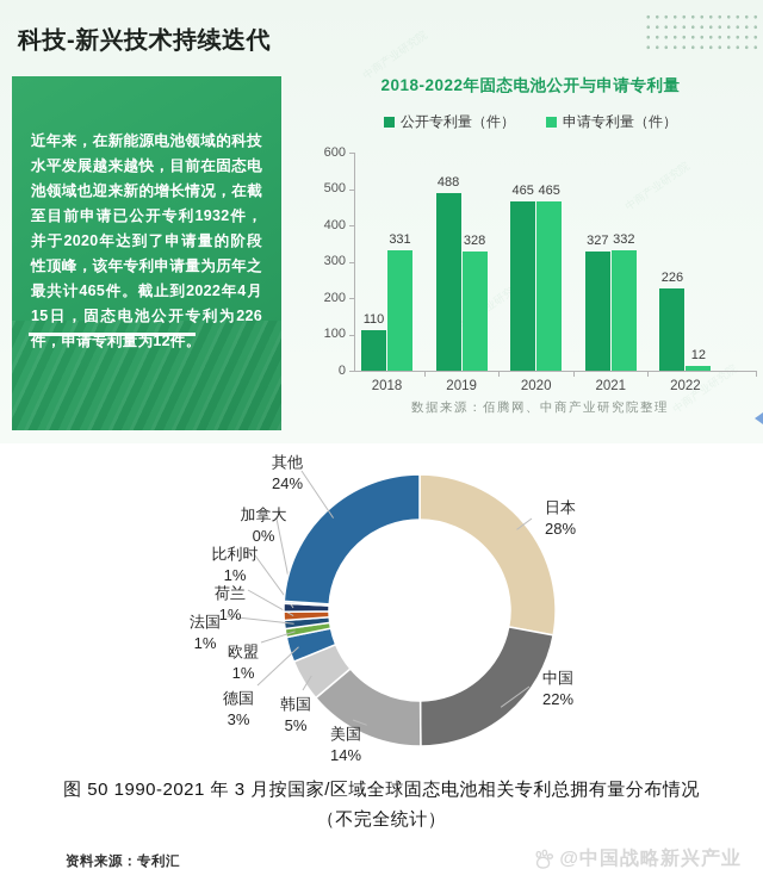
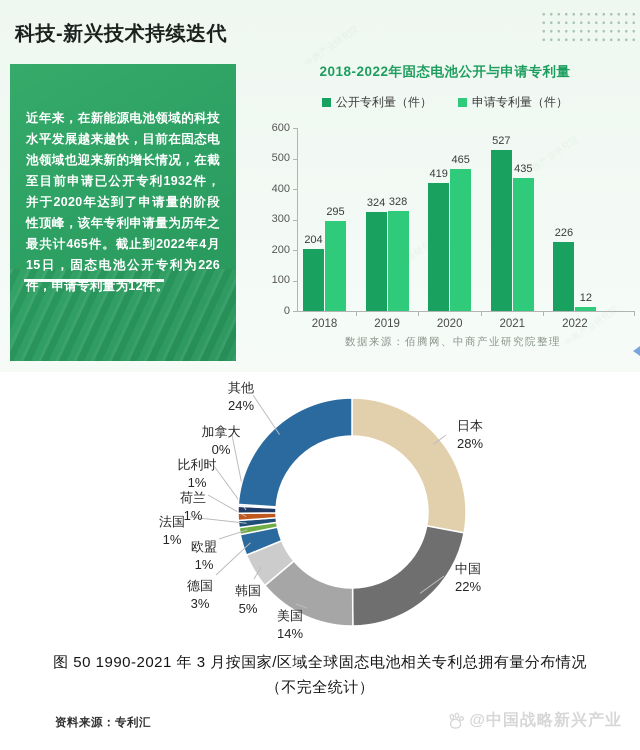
2018-2022年固态电池公开与申请专利量/公开专利量（件）/2018: 110 -> 204
2018-2022年固态电池公开与申请专利量/申请专利量（件）/2018: 331 -> 295
2018-2022年固态电池公开与申请专利量/公开专利量（件）/2019: 488 -> 324
2018-2022年固态电池公开与申请专利量/公开专利量（件）/2020: 465 -> 419
2018-2022年固态电池公开与申请专利量/公开专利量（件）/2021: 327 -> 527
2018-2022年固态电池公开与申请专利量/申请专利量（件）/2021: 332 -> 435
